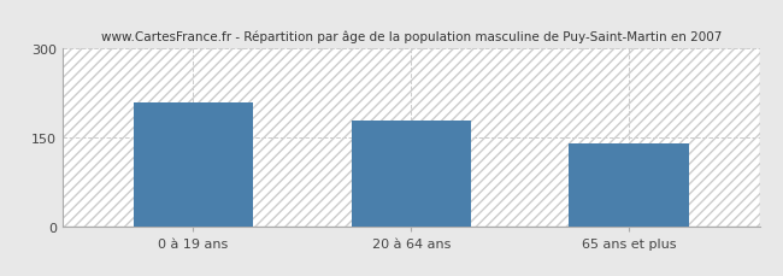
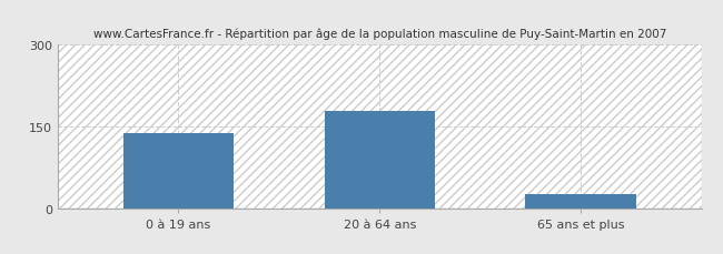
0 à 19 ans: 210 -> 137
65 ans et plus: 140 -> 25
